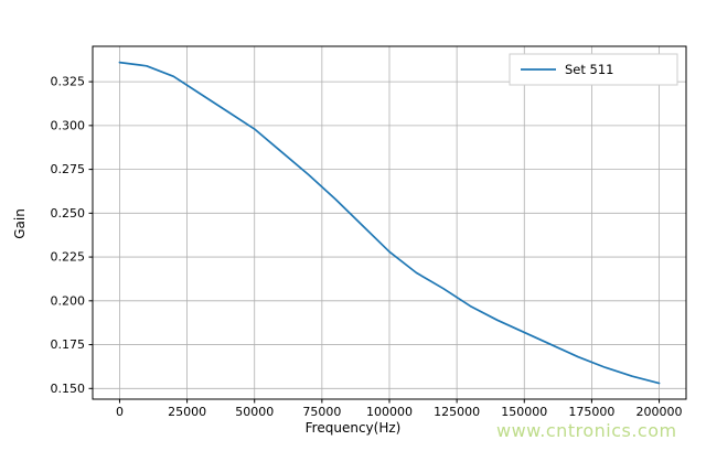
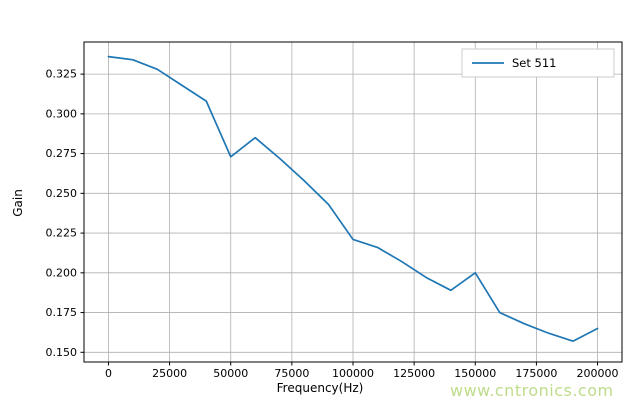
50000: 0.298 -> 0.273
100000: 0.228 -> 0.221
150000: 0.182 -> 0.200
200000: 0.153 -> 0.165
